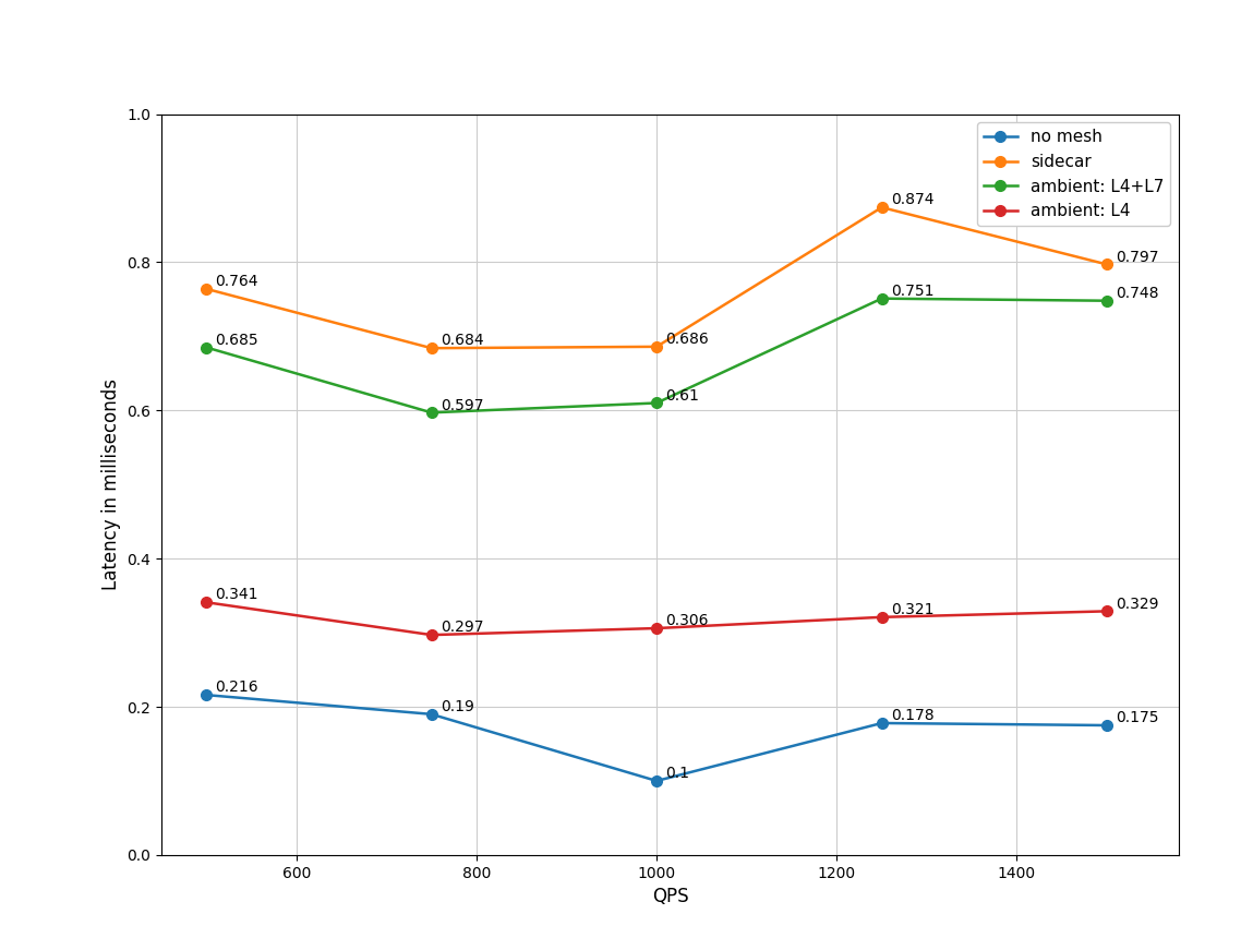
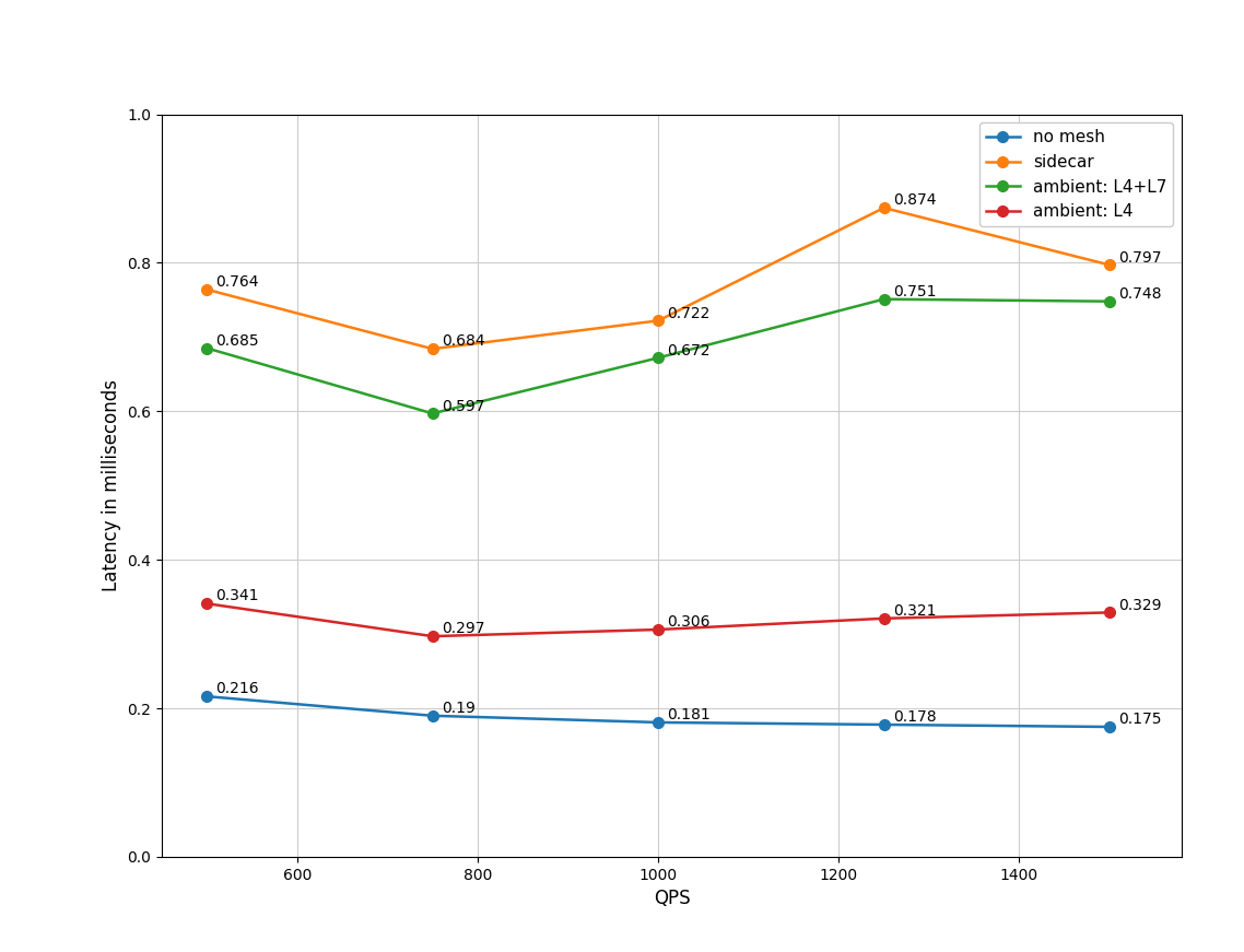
no mesh/1000: 0.1 -> 0.181
sidecar/1000: 0.686 -> 0.722
ambient: L4+L7/1000: 0.61 -> 0.672
